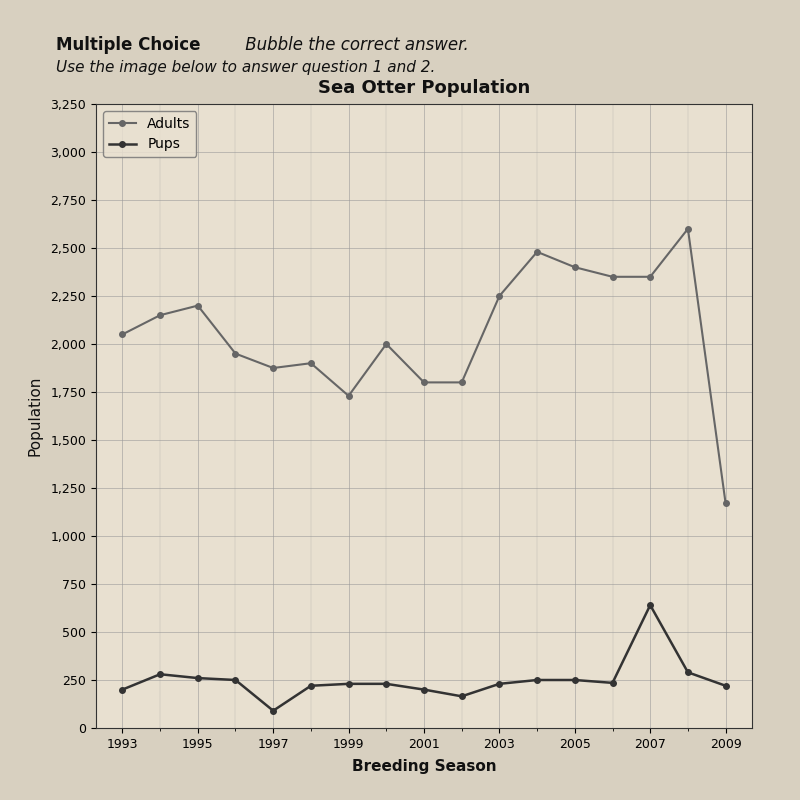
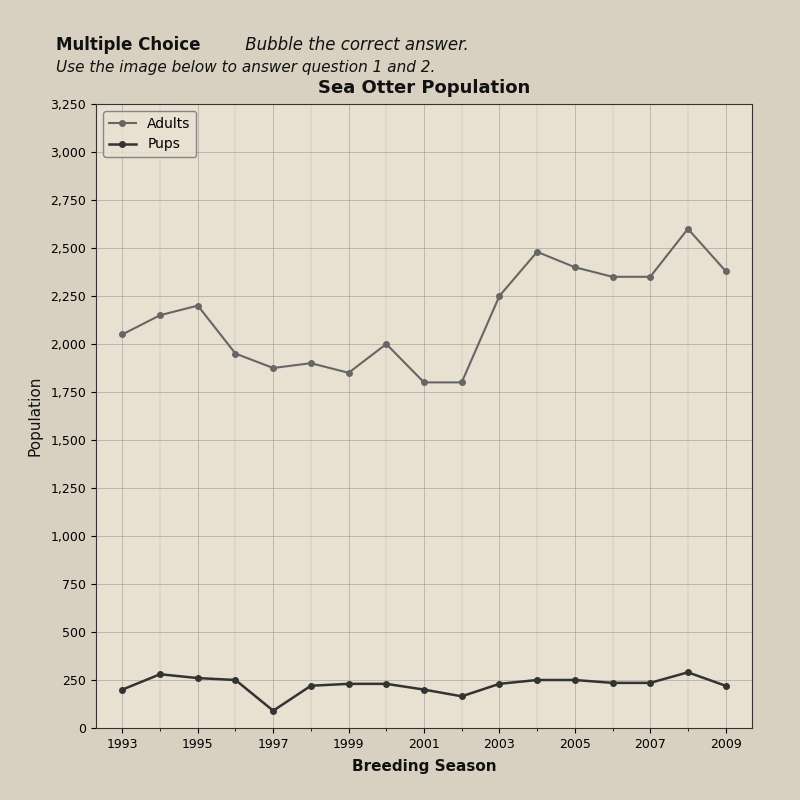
Adults/1999: 1,730 -> 1,850
Pups/2007: 640 -> 240
Adults/2009: 1,170 -> 2,380
